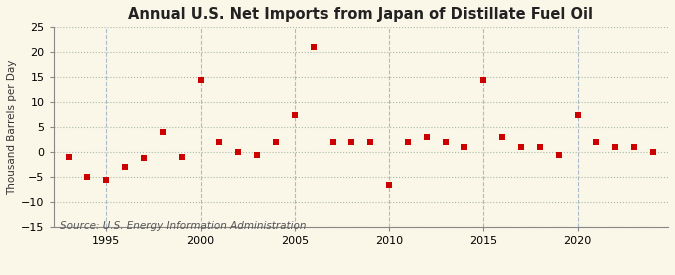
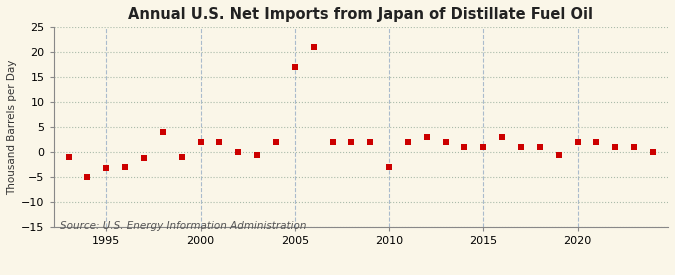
1995: -5.5 -> -3.2
2000: 14.5 -> 2.0
2005: 7.5 -> 17.0
2010: -6.5 -> -3.0
2015: 14.5 -> 1.0
2020: 7.5 -> 2.0
